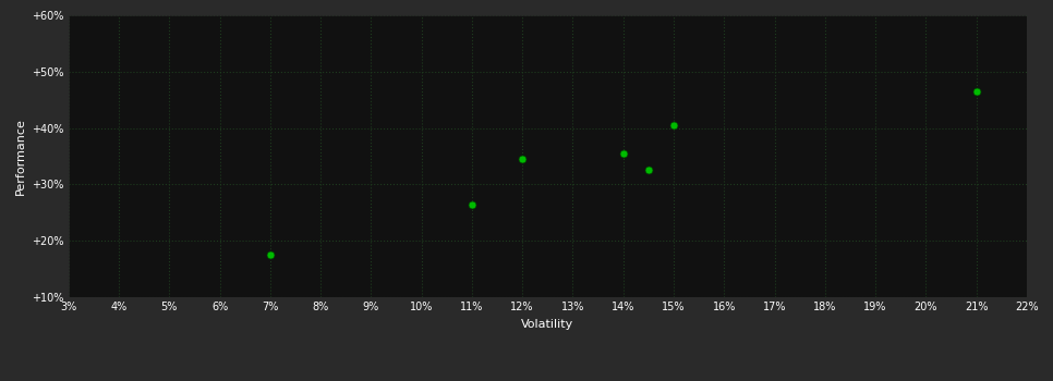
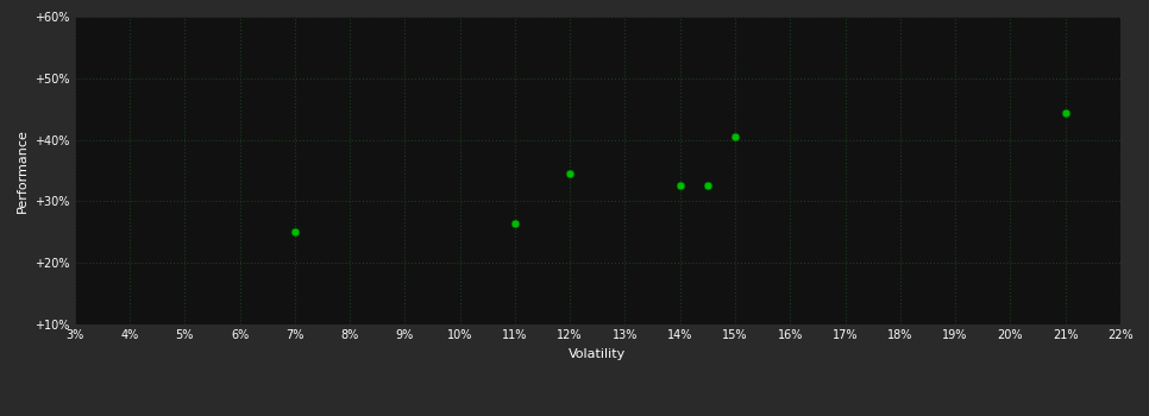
7%: 17.5% -> 25.0%
14%: 35.5% -> 32.6%
21%: 46.5% -> 44.4%
